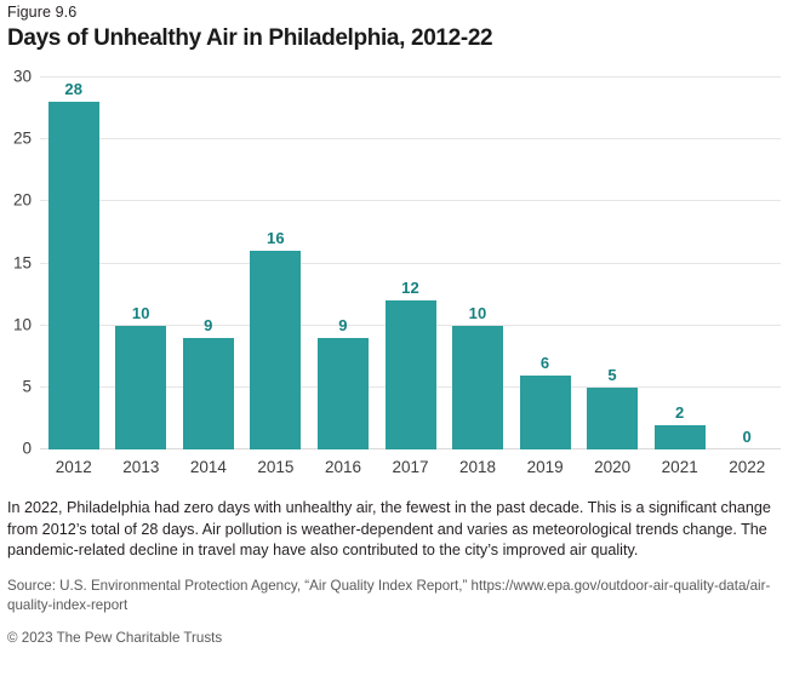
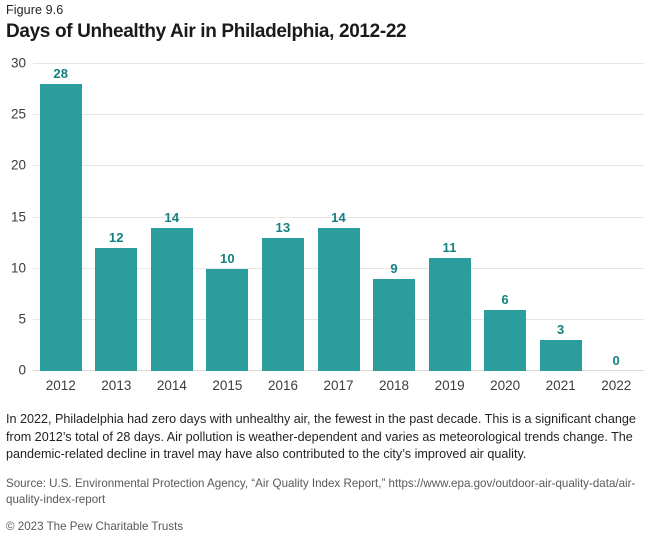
2013: 10 -> 12
2014: 9 -> 14
2015: 16 -> 10
2016: 9 -> 13
2017: 12 -> 14
2018: 10 -> 9
2019: 6 -> 11
2020: 5 -> 6
2021: 2 -> 3
